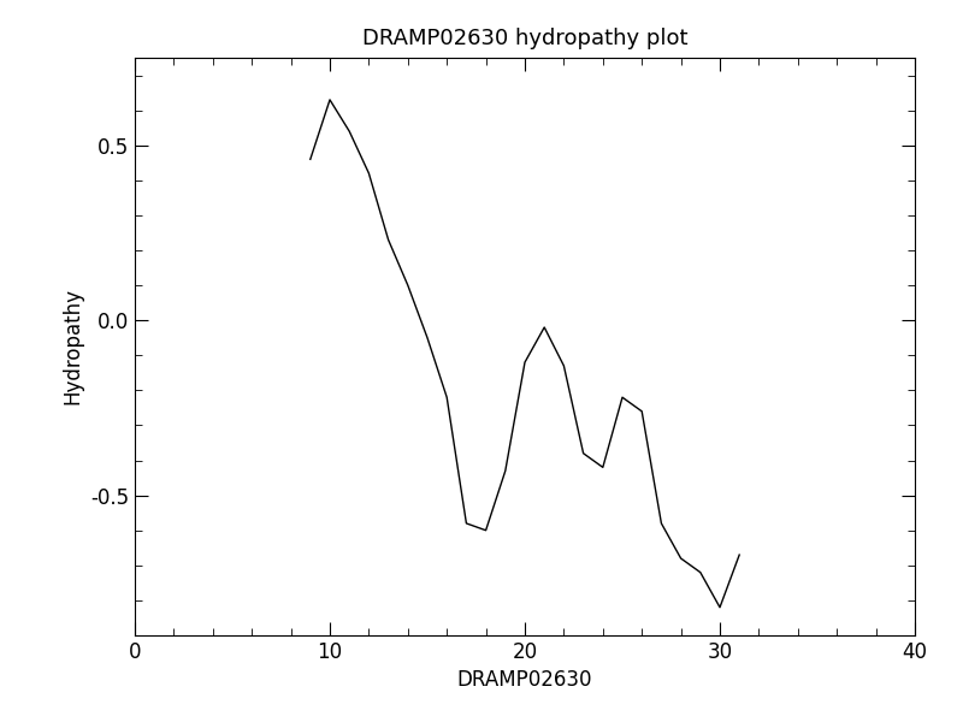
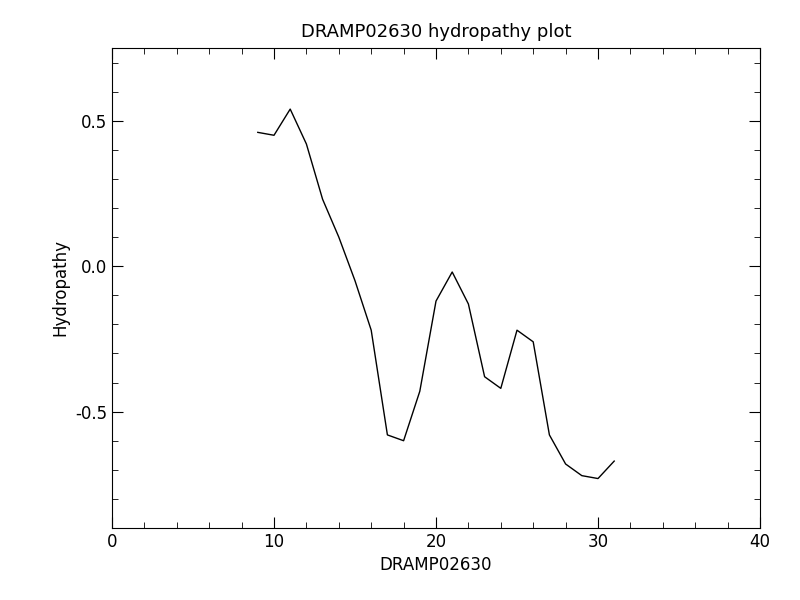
10: 0.63 -> 0.45
30: -0.82 -> -0.73
